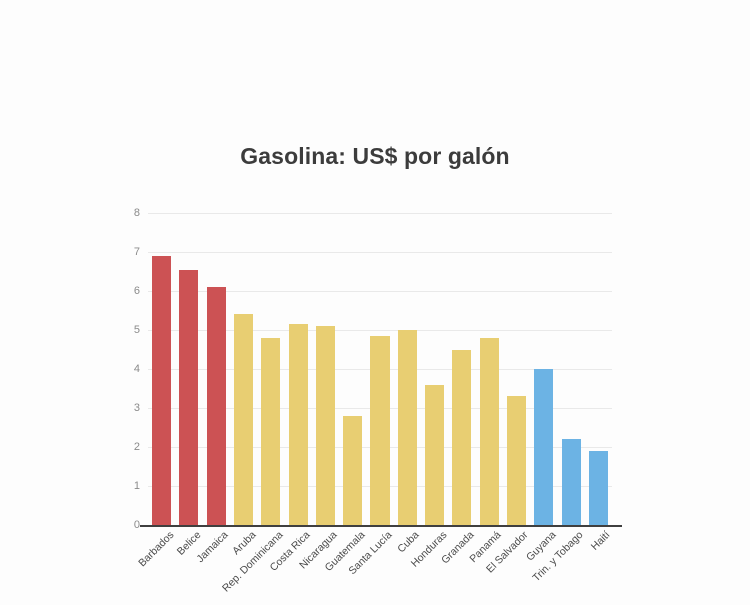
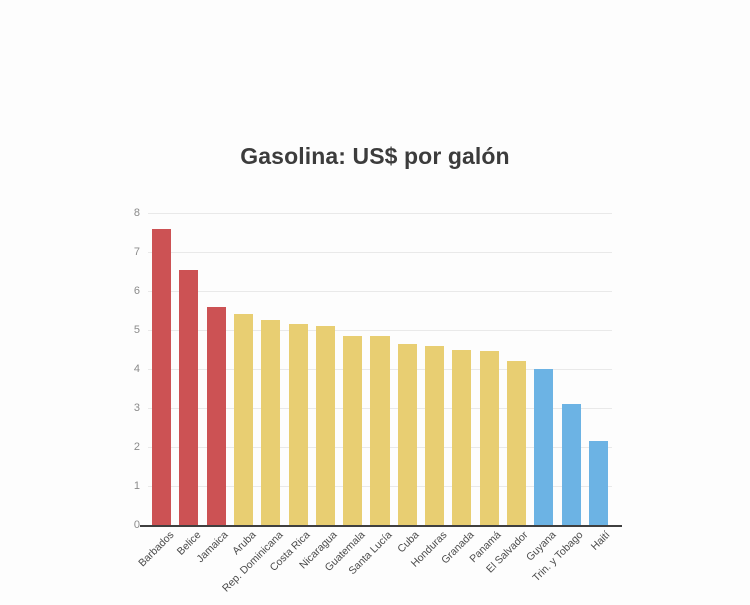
Barbados: 6.9 -> 7.6
Jamaica: 6.1 -> 5.6
Rep. Dominicana: 4.8 -> 5.2
Guatemala: 2.8 -> 4.8
Cuba: 5.0 -> 4.7
Honduras: 3.6 -> 4.6
Panamá: 4.8 -> 4.5
El Salvador: 3.3 -> 4.2
Trin. y Tobago: 2.2 -> 3.1
Haití: 1.9 -> 2.1
